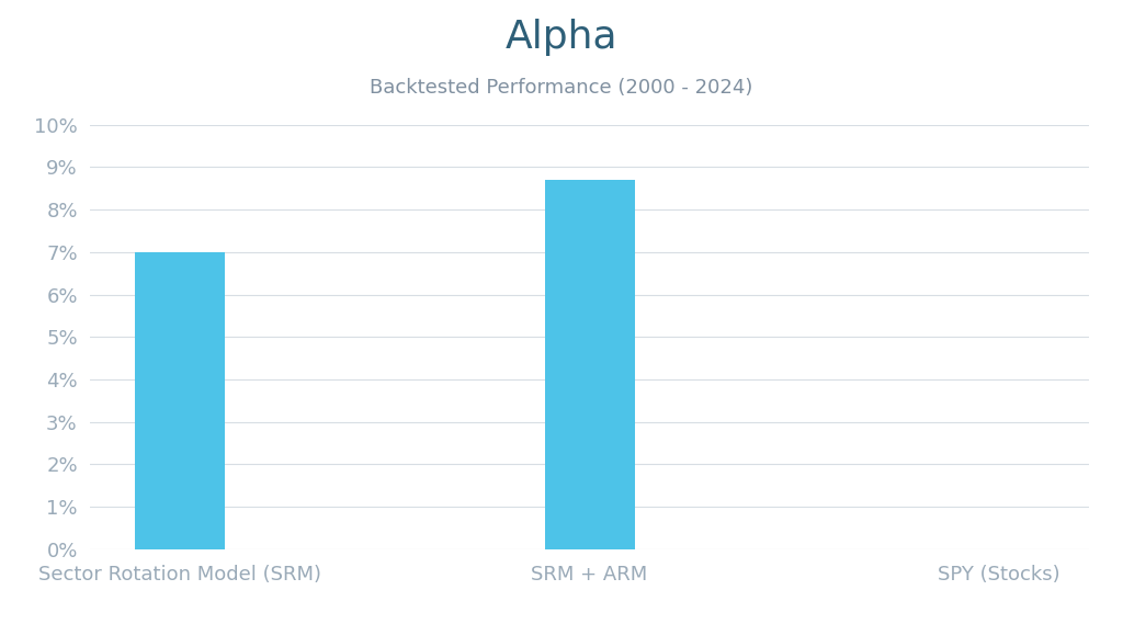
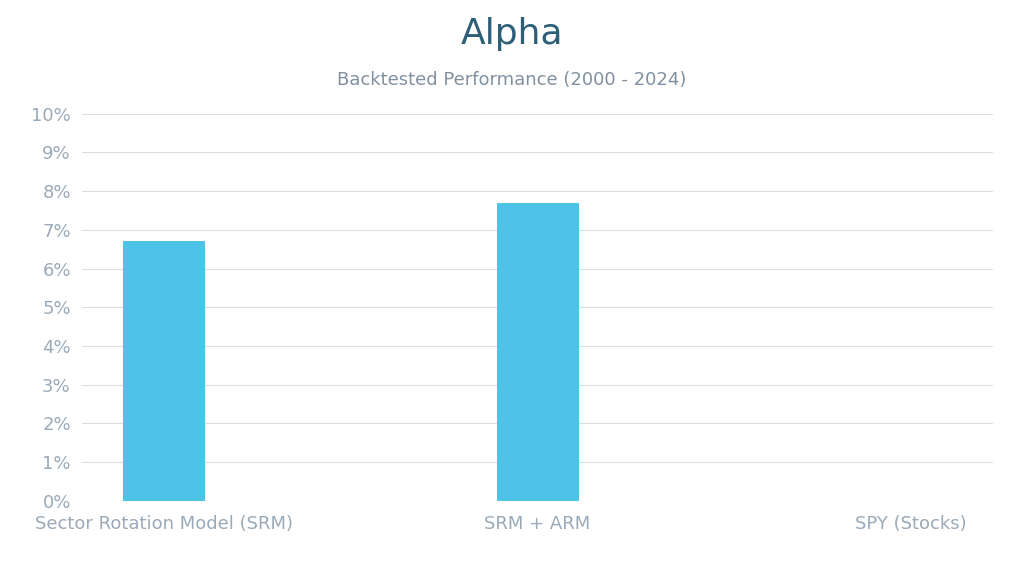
Sector Rotation Model (SRM): 7.0% -> 6.7%
SRM + ARM: 8.7% -> 7.7%
